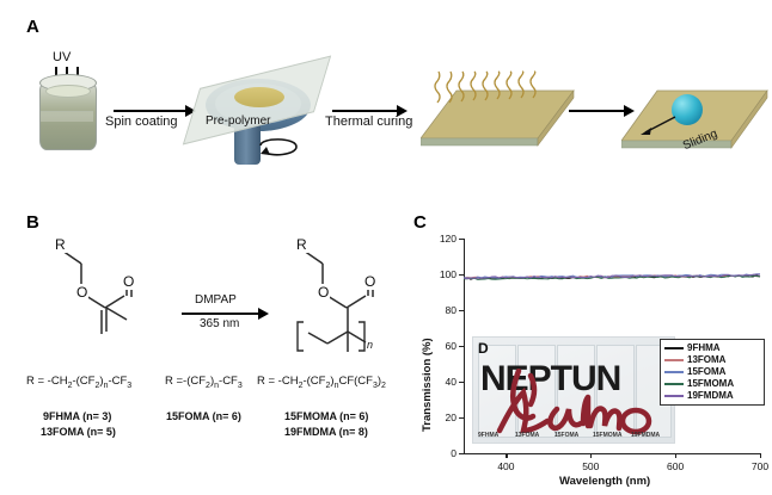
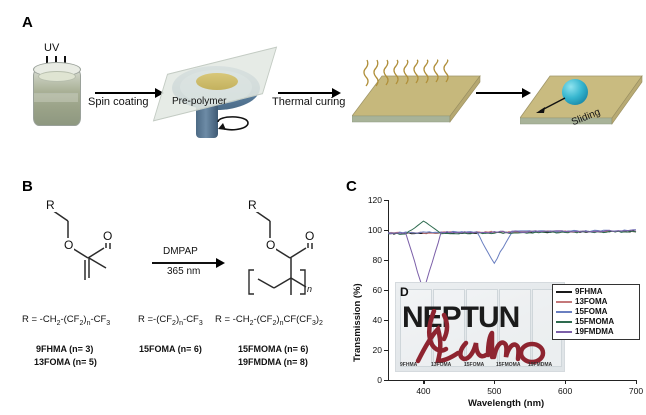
15FMOMA/400: 98 -> 106
19FMDMA/400: 98 -> 59
15FOMA/500: 99 -> 78
